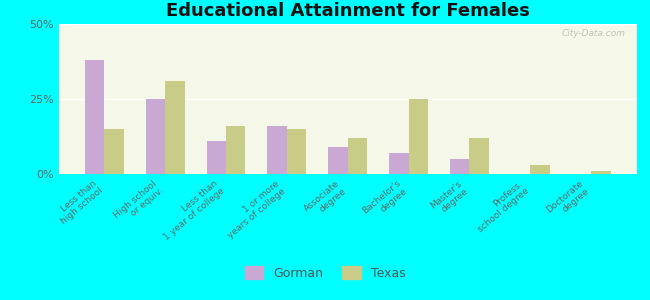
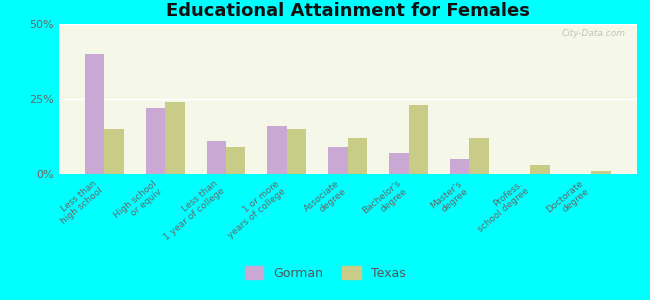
Gorman/Less than high school: 38% -> 40%
Gorman/High school or equiv.: 25% -> 22%
Texas/High school or equiv.: 31% -> 24%
Texas/Less than 1 year of college: 16% -> 9%
Texas/Bachelor's degree: 25% -> 23%
